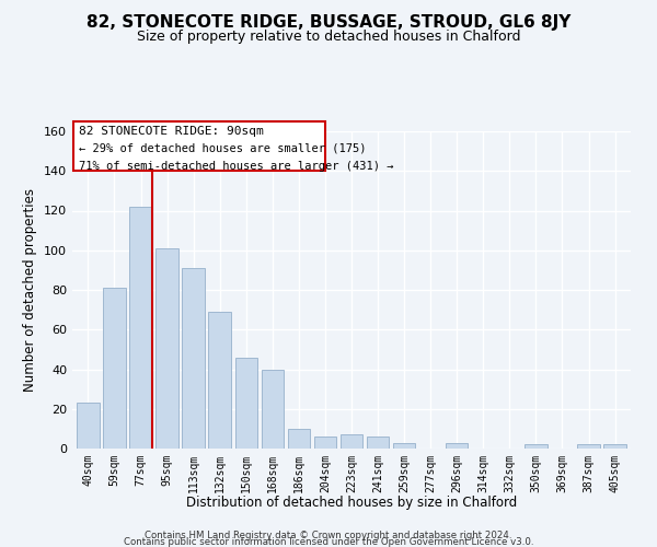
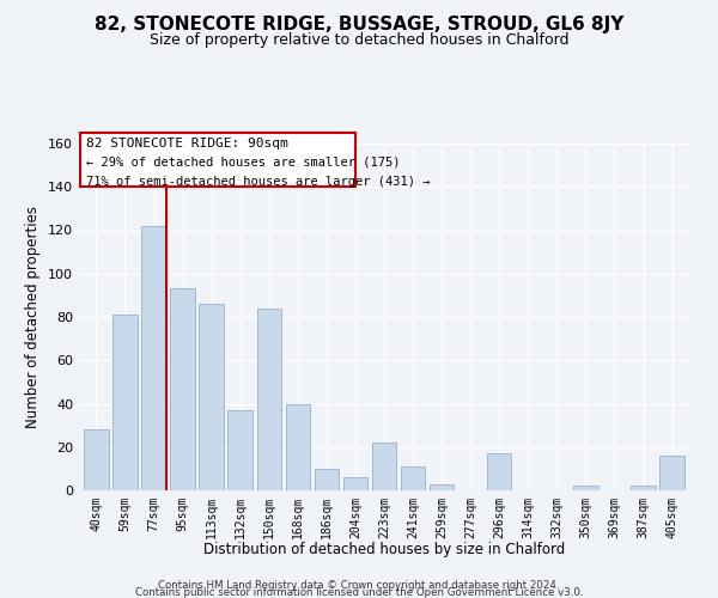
40sqm: 23 -> 28
95sqm: 101 -> 93
113sqm: 91 -> 86
132sqm: 69 -> 37
150sqm: 46 -> 84
223sqm: 7 -> 22
241sqm: 6 -> 11
296sqm: 3 -> 17
405sqm: 2 -> 16
